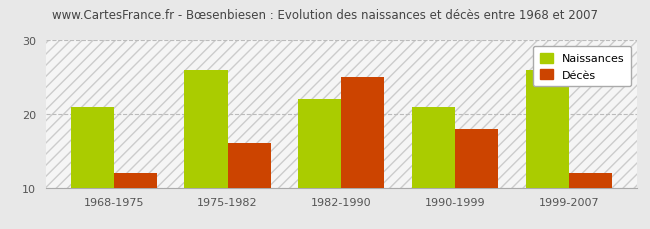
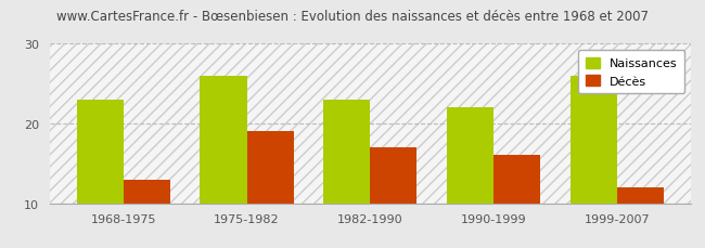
Naissances/1968-1975: 21 -> 23
Décès/1968-1975: 12 -> 13
Décès/1975-1982: 16 -> 19
Naissances/1982-1990: 22 -> 23
Décès/1982-1990: 25 -> 17
Naissances/1990-1999: 21 -> 22
Décès/1990-1999: 18 -> 16
